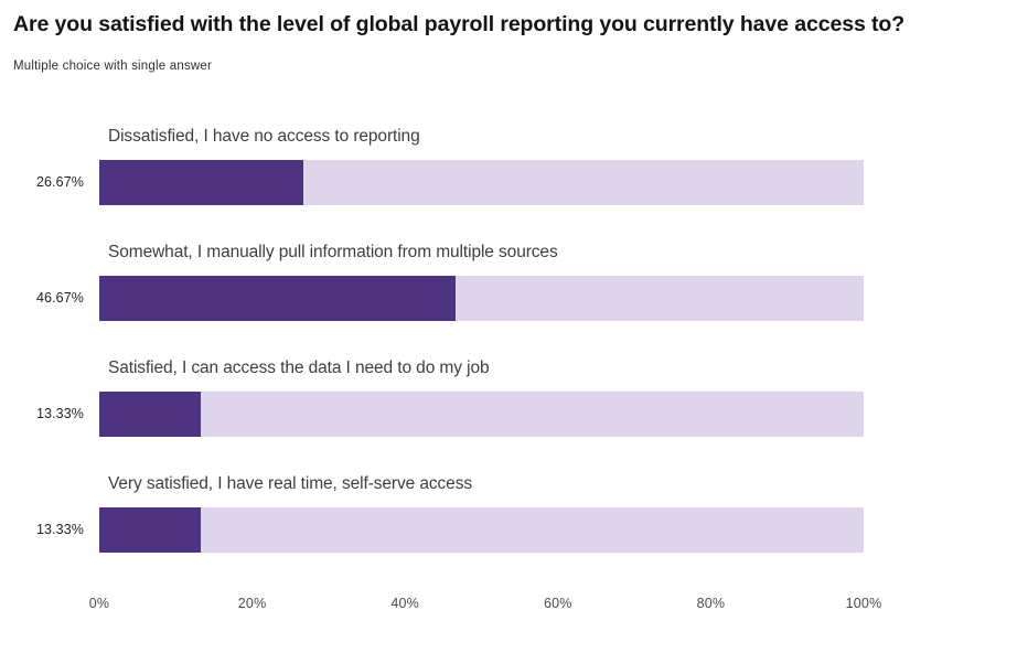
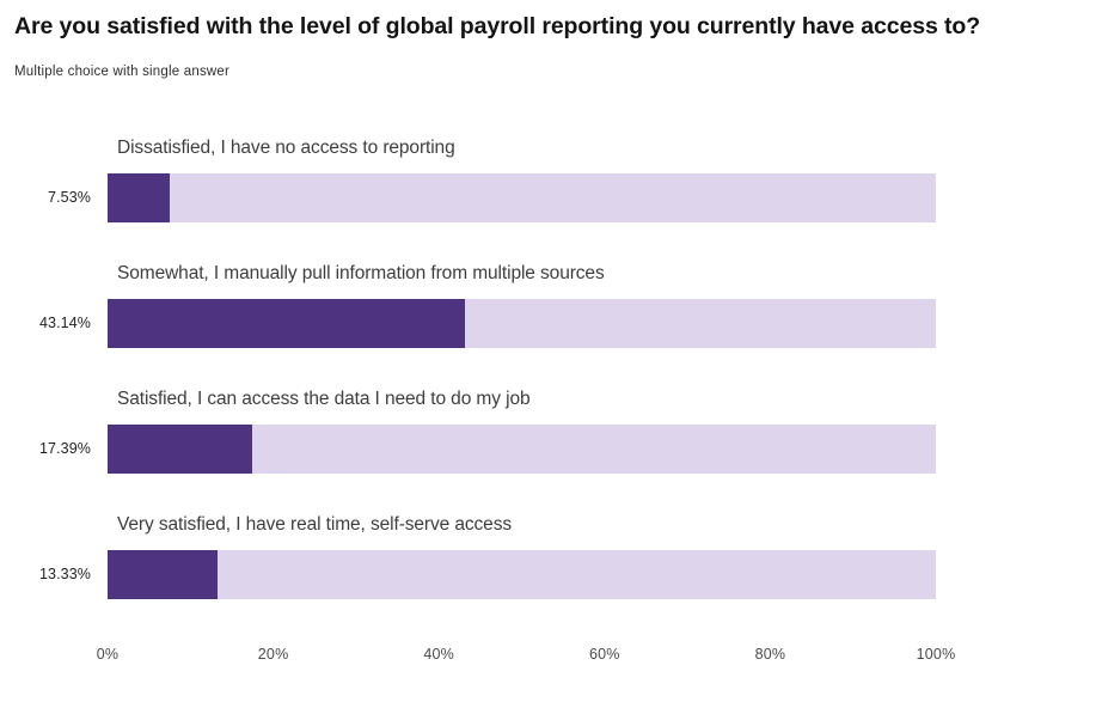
Dissatisfied, I have no access to reporting: 26.67% -> 7.53%
Somewhat, I manually pull information from multiple sources: 46.67% -> 43.14%
Satisfied, I can access the data I need to do my job: 13.33% -> 17.39%
